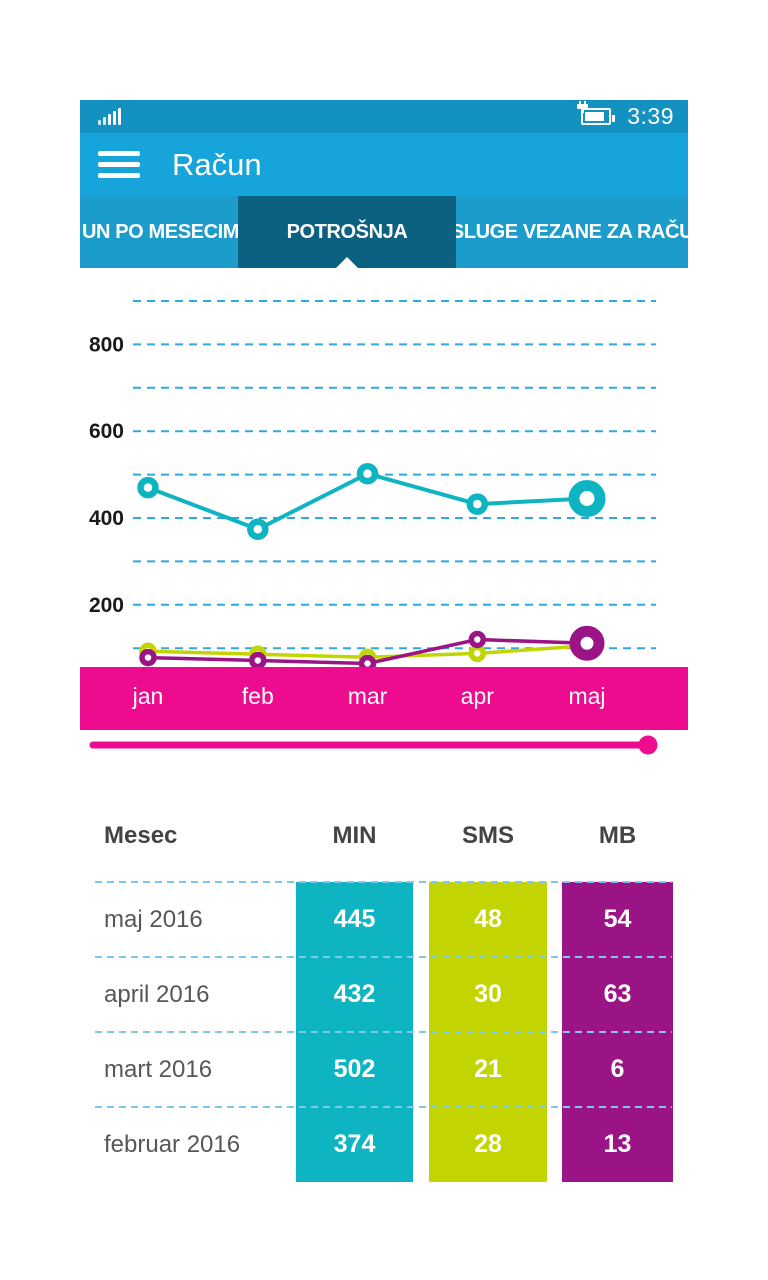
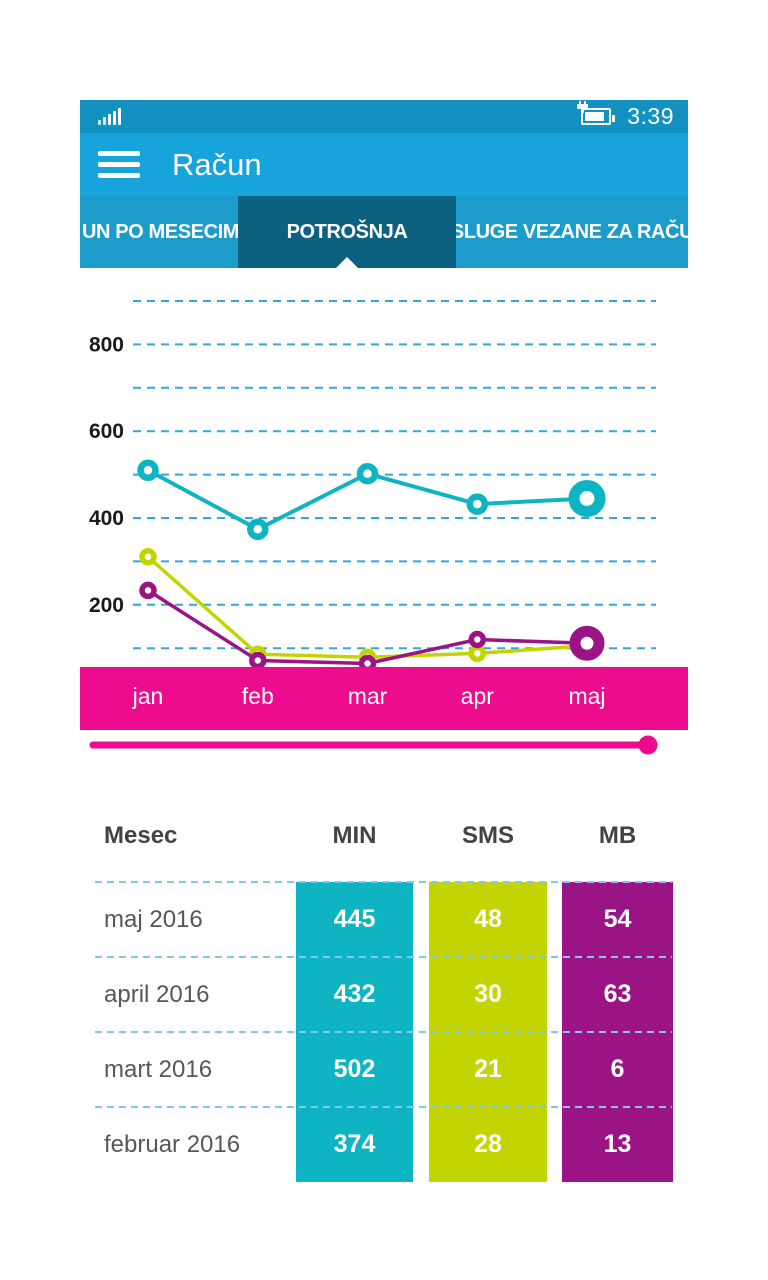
MIN/jan: 470 -> 510
SMS/jan: 40 -> 260
MB/jan: 20 -> 180
